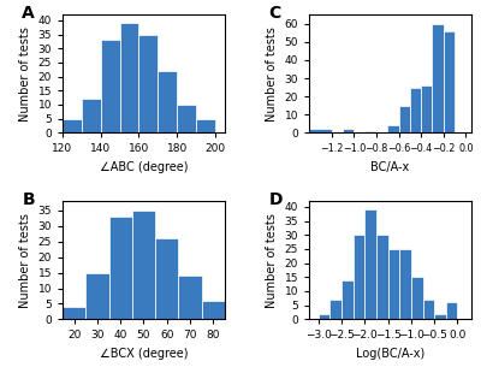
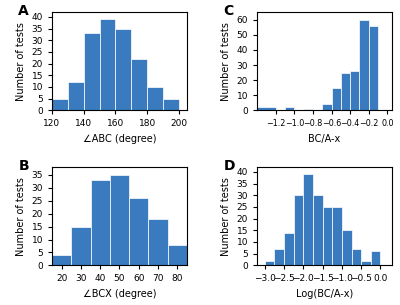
70: 14 -> 18
80: 6 -> 8
